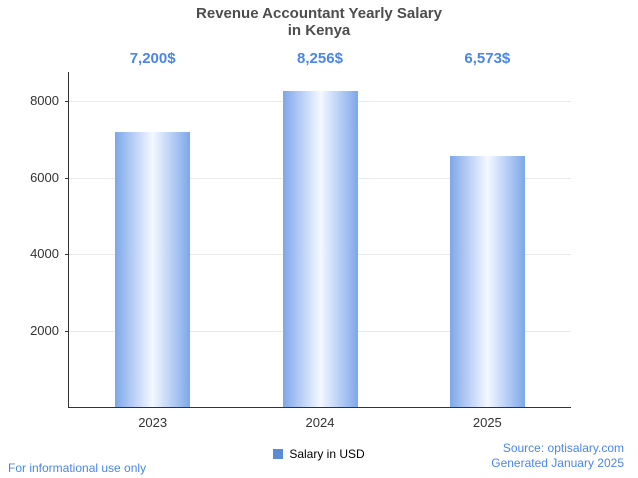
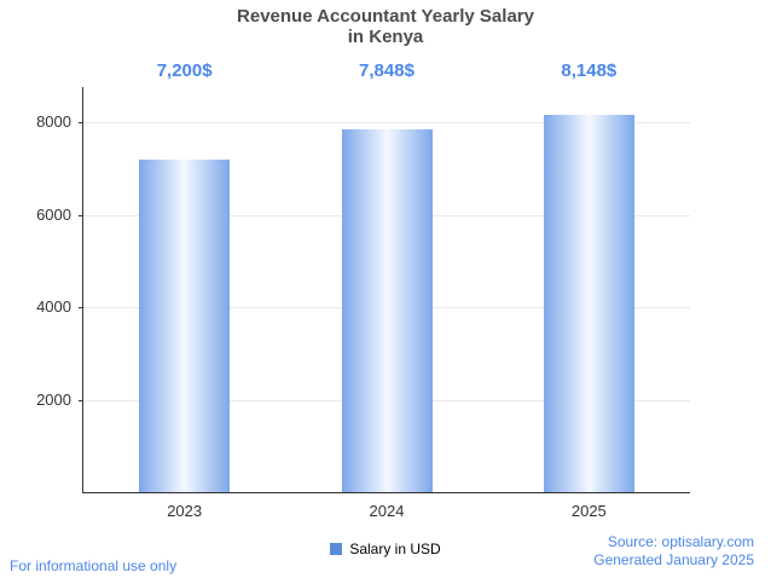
2024: 8,256 -> 7,848
2025: 6,573 -> 8,148
